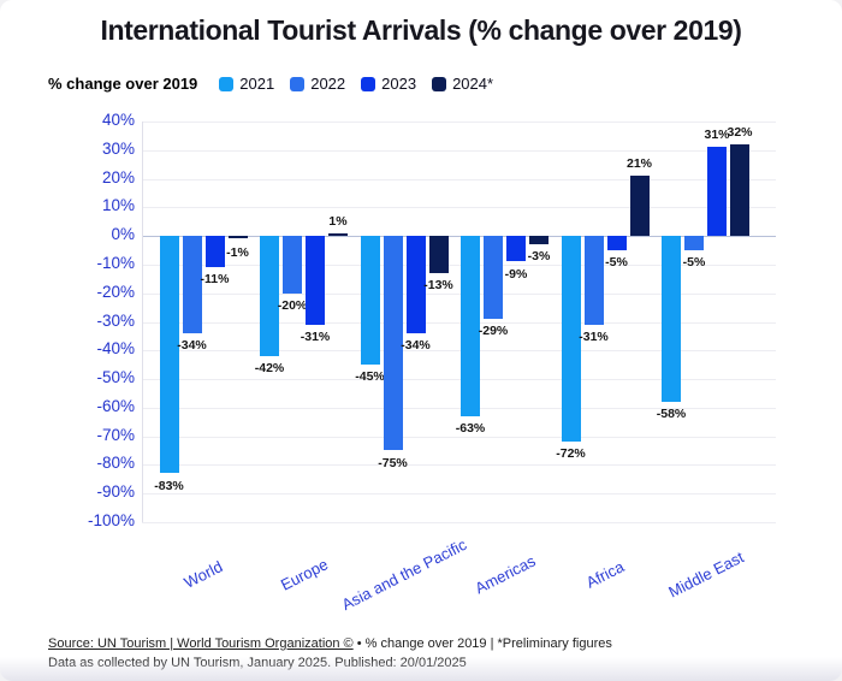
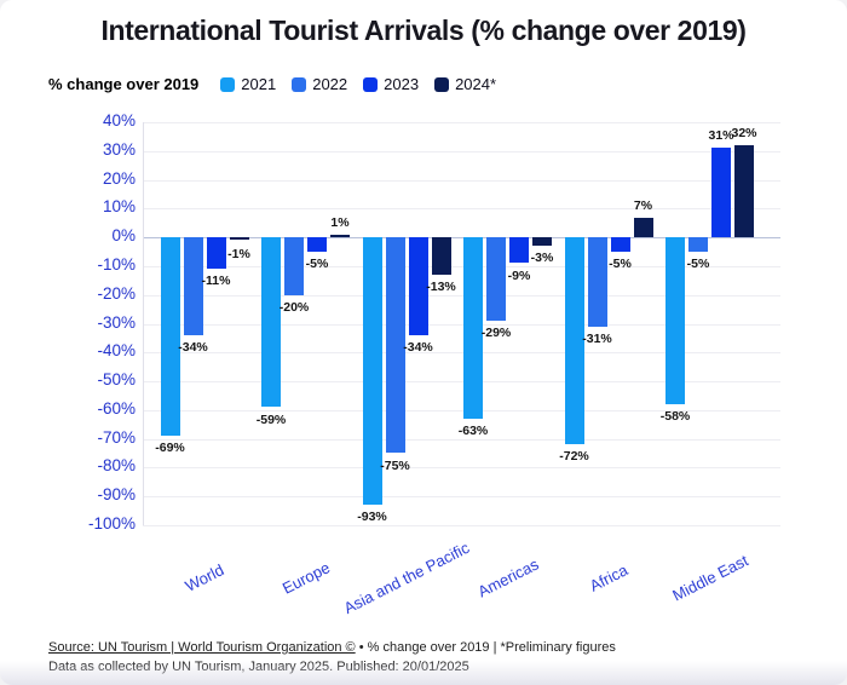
2021/World: -83% -> -69%
2021/Europe: -42% -> -59%
2023/Europe: -31% -> -5%
2021/Asia and the Pacific: -45% -> -93%
2024*/Africa: 21% -> 7%
